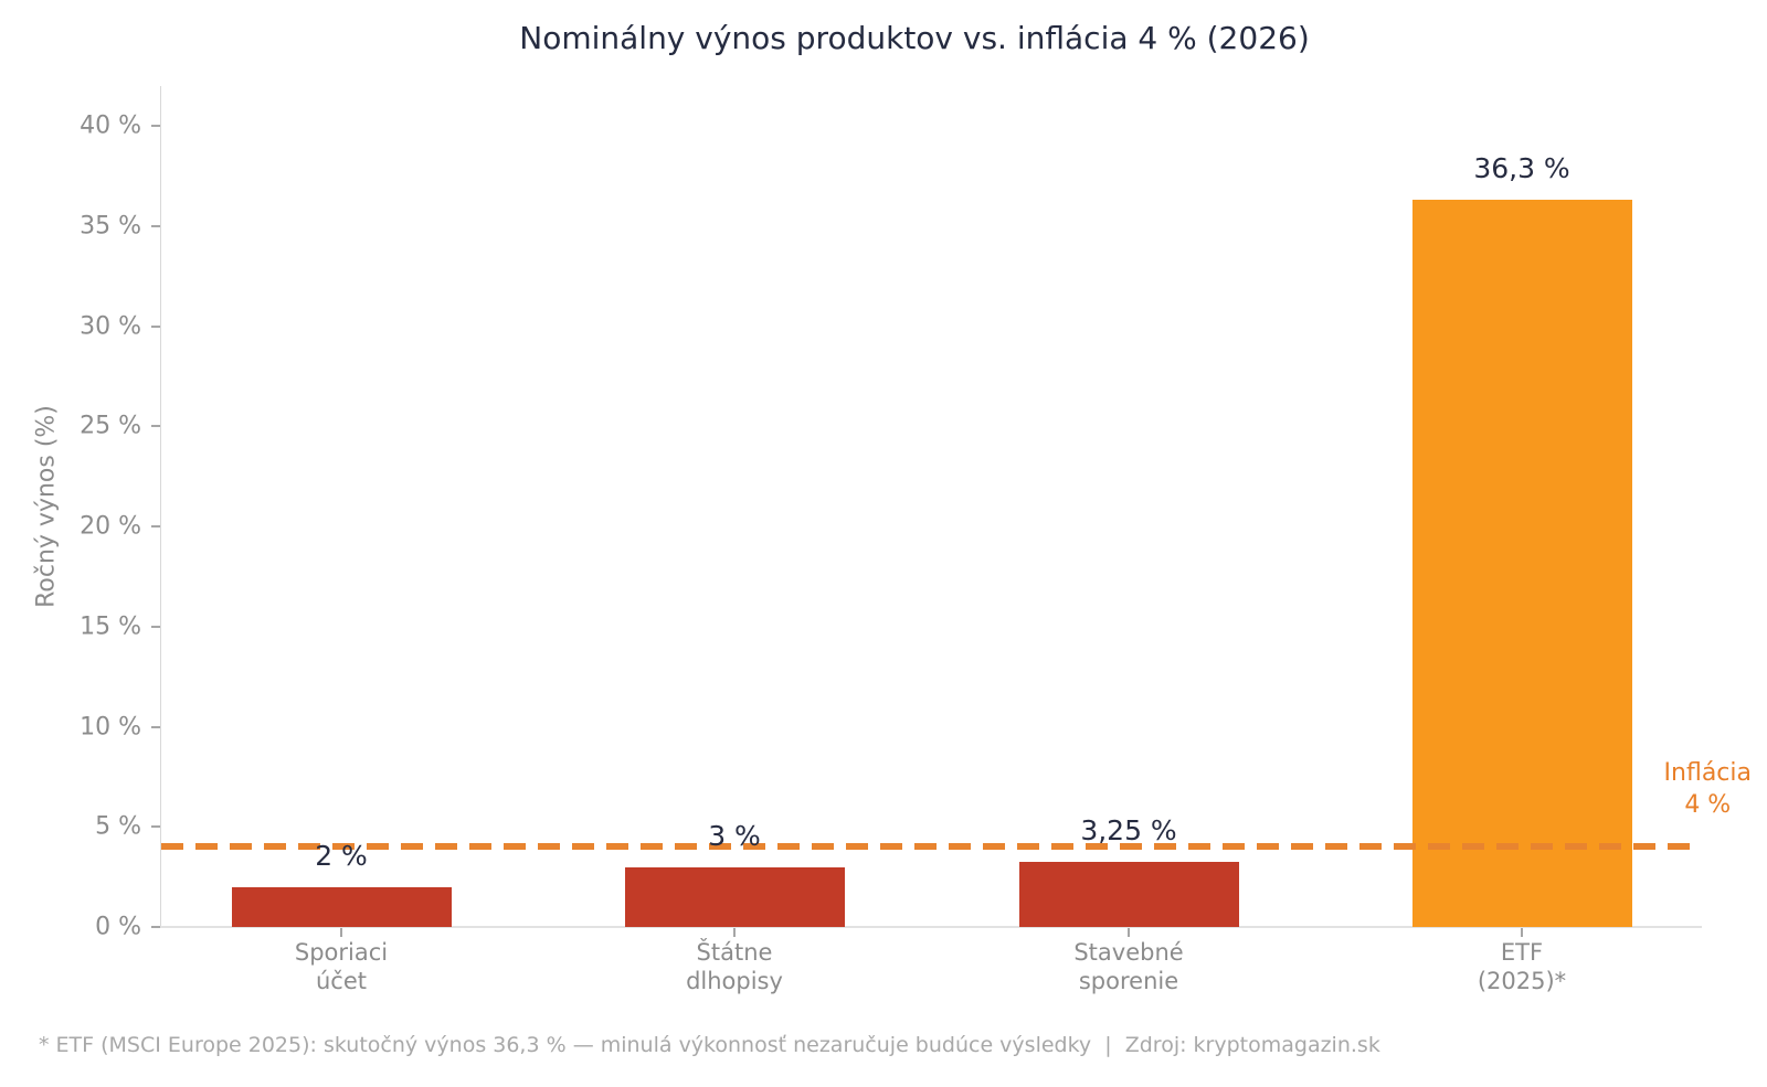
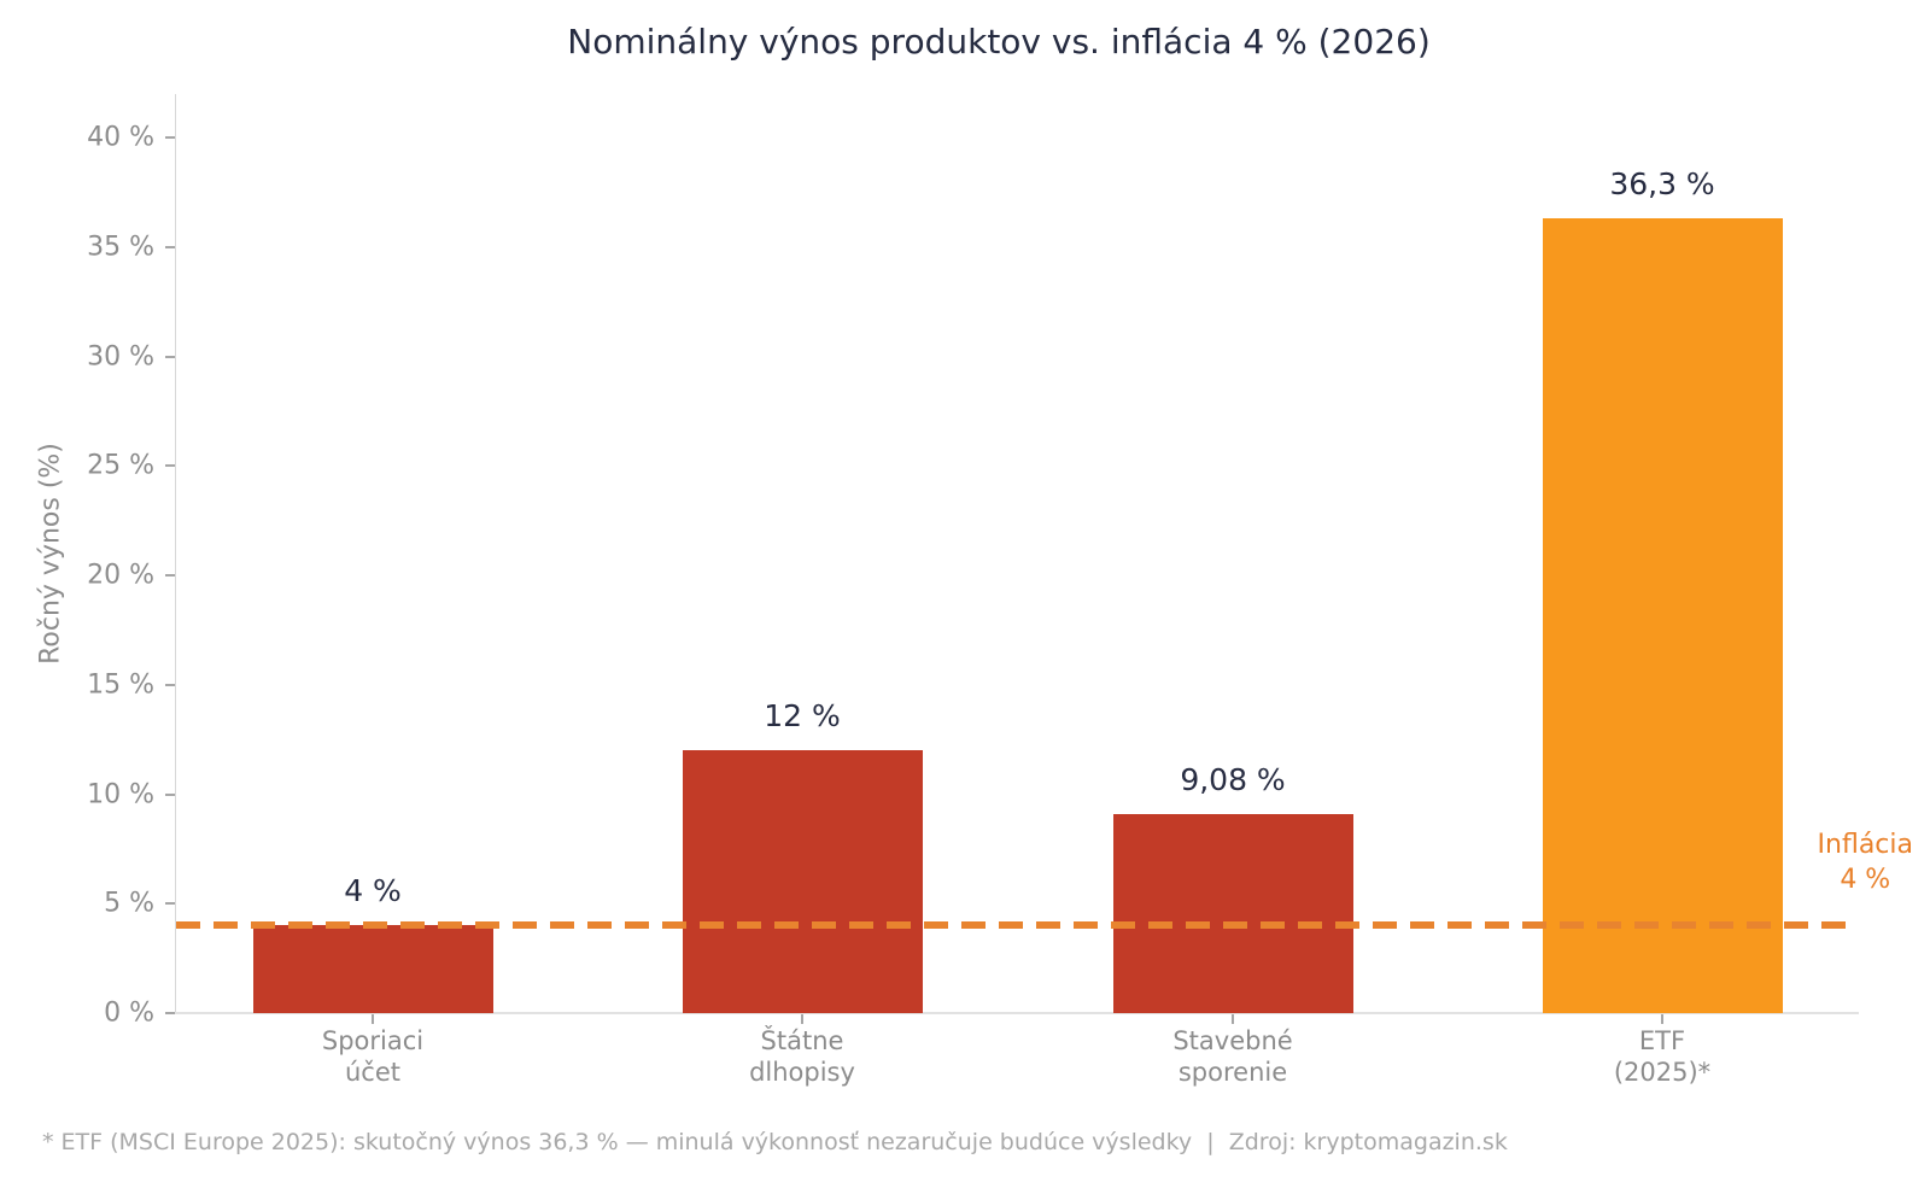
Sporiaci účet: 2 -> 4
Štátne dlhopisy: 3 -> 12
Stavebné sporenie: 3,25 -> 9,08
